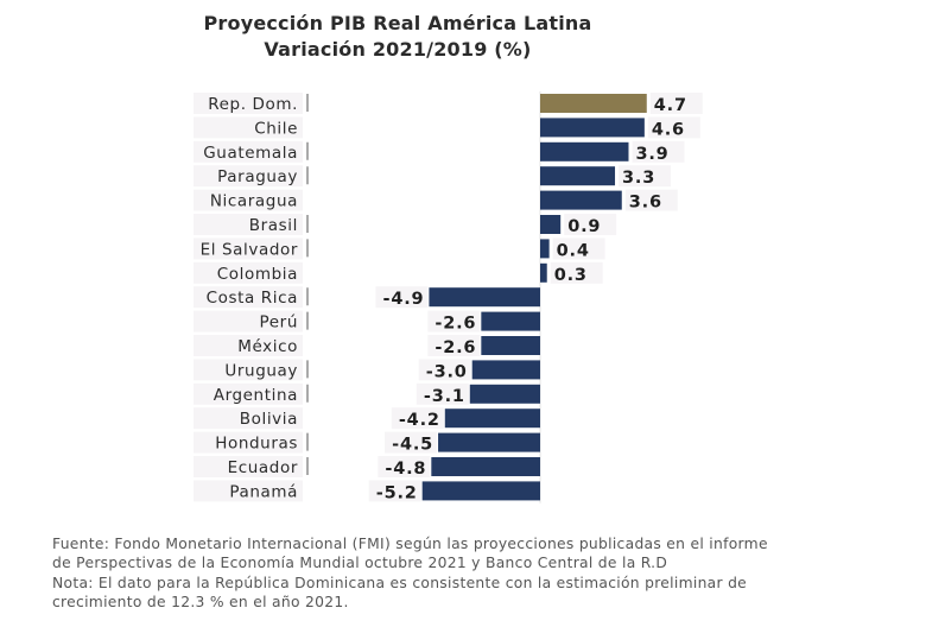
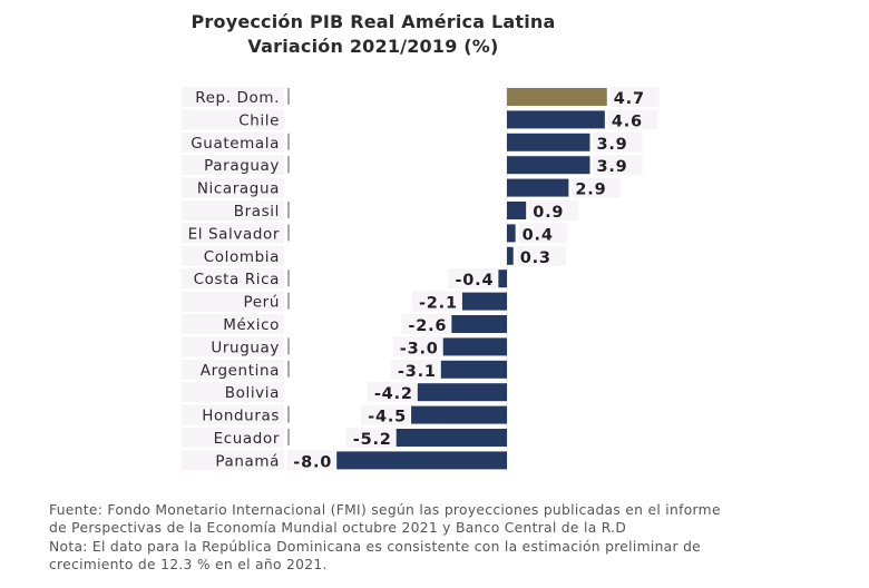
Paraguay: 3.3 -> 3.9
Nicaragua: 3.6 -> 2.9
Costa Rica: -4.9 -> -0.4
Perú: -2.6 -> -2.1
Ecuador: -4.8 -> -5.2
Panamá: -5.2 -> -8.0
